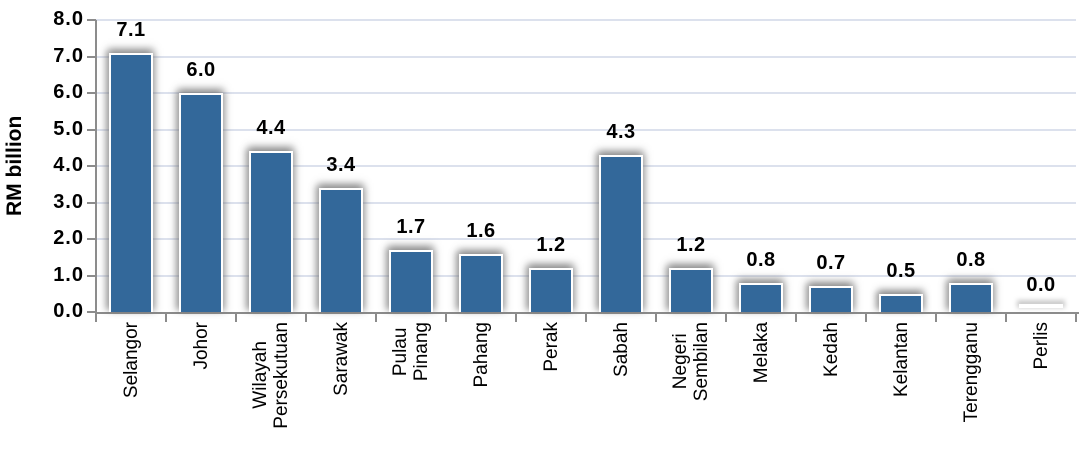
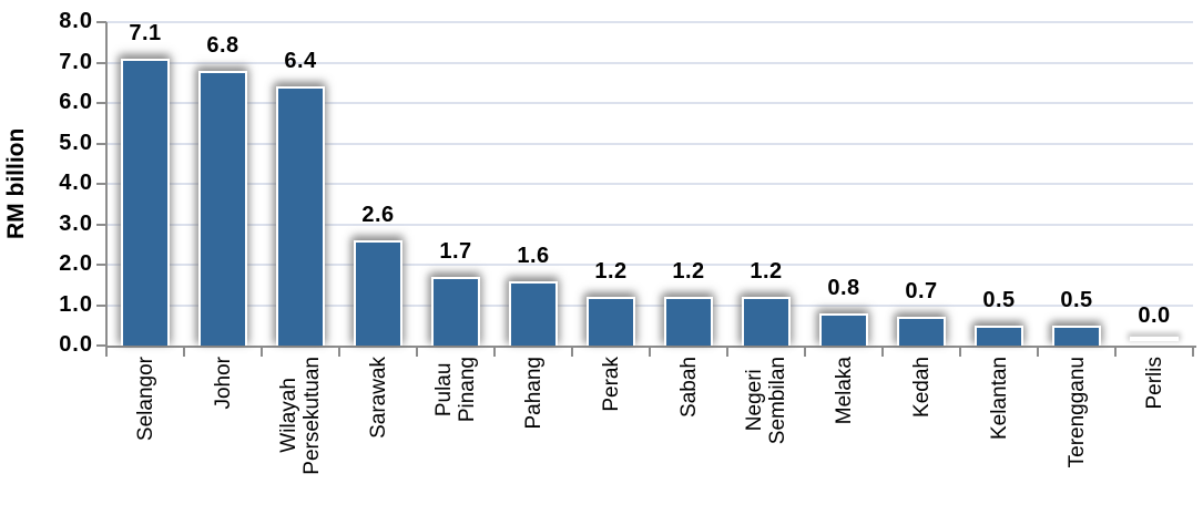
Johor: 6.0 -> 6.8
Wilayah Persekutuan: 4.4 -> 6.4
Sarawak: 3.4 -> 2.6
Sabah: 4.3 -> 1.2
Terengganu: 0.8 -> 0.5
